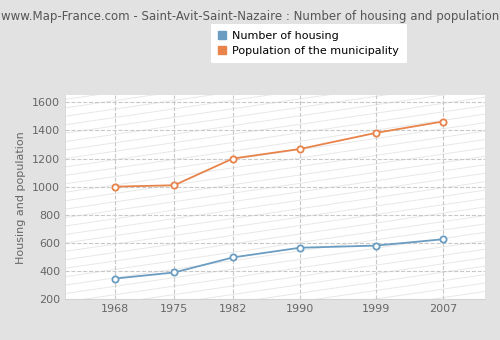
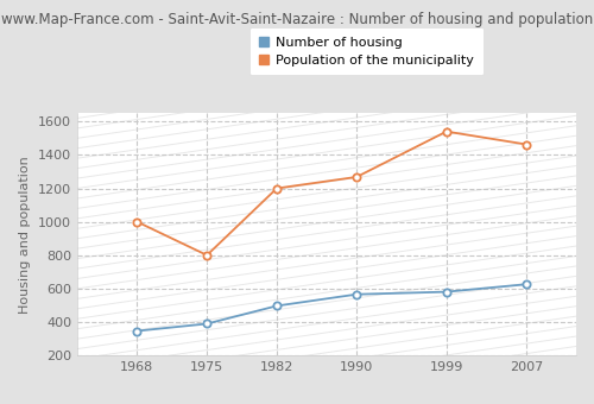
Population of the municipality/1975: 1010 -> 800
Population of the municipality/1999: 1380 -> 1540
